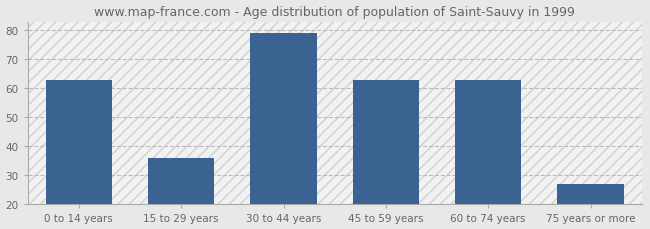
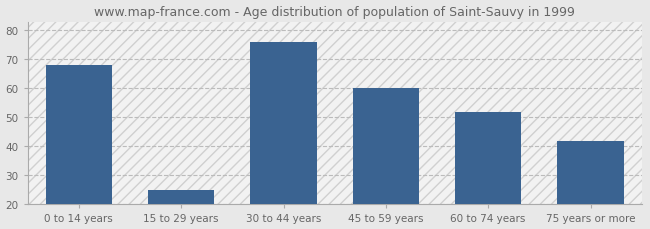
0 to 14 years: 63 -> 68
15 to 29 years: 36 -> 25
30 to 44 years: 79 -> 76
45 to 59 years: 63 -> 60
60 to 74 years: 63 -> 52
75 years or more: 27 -> 42
